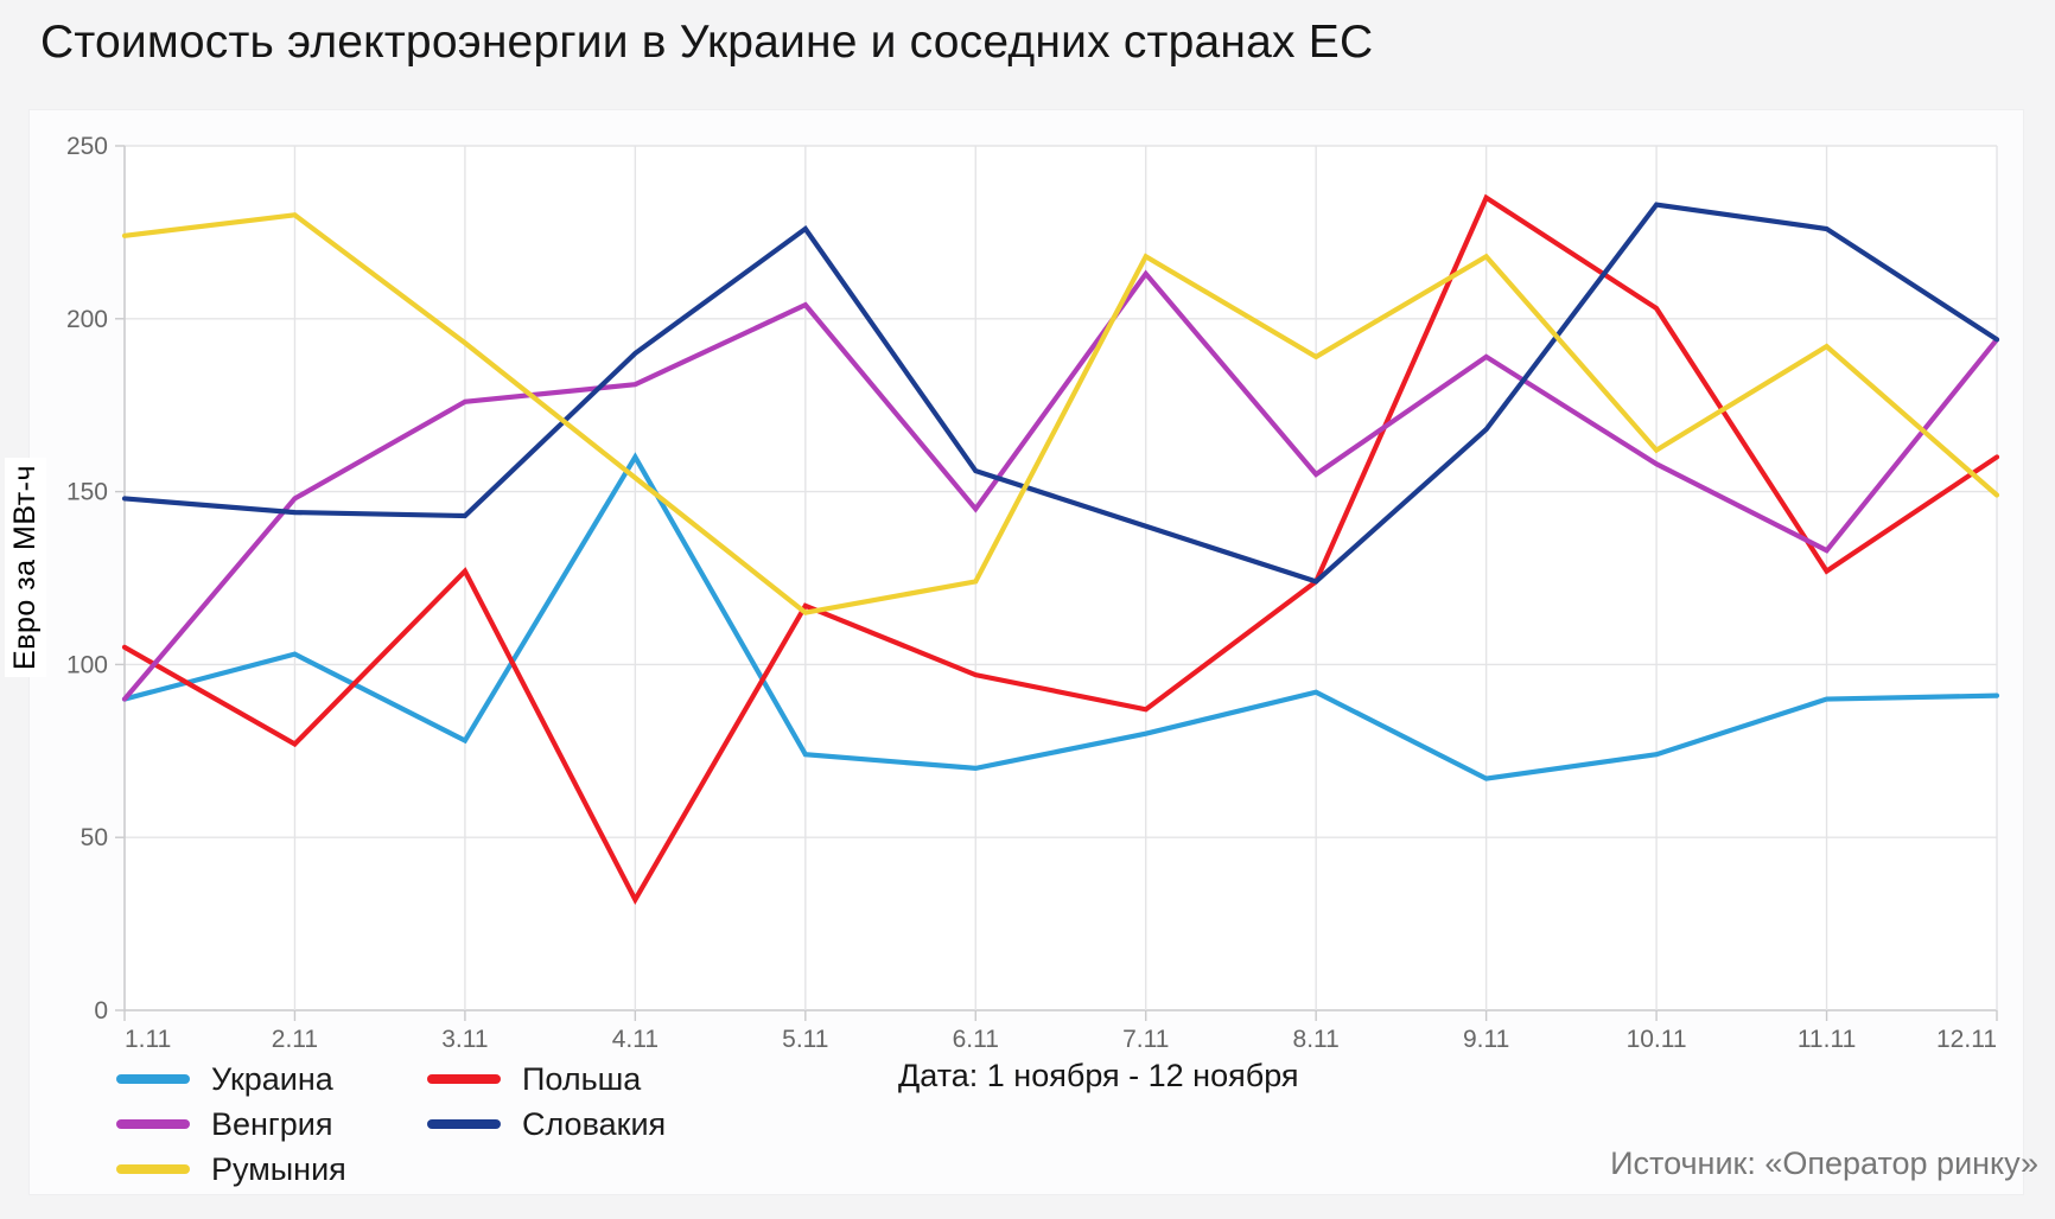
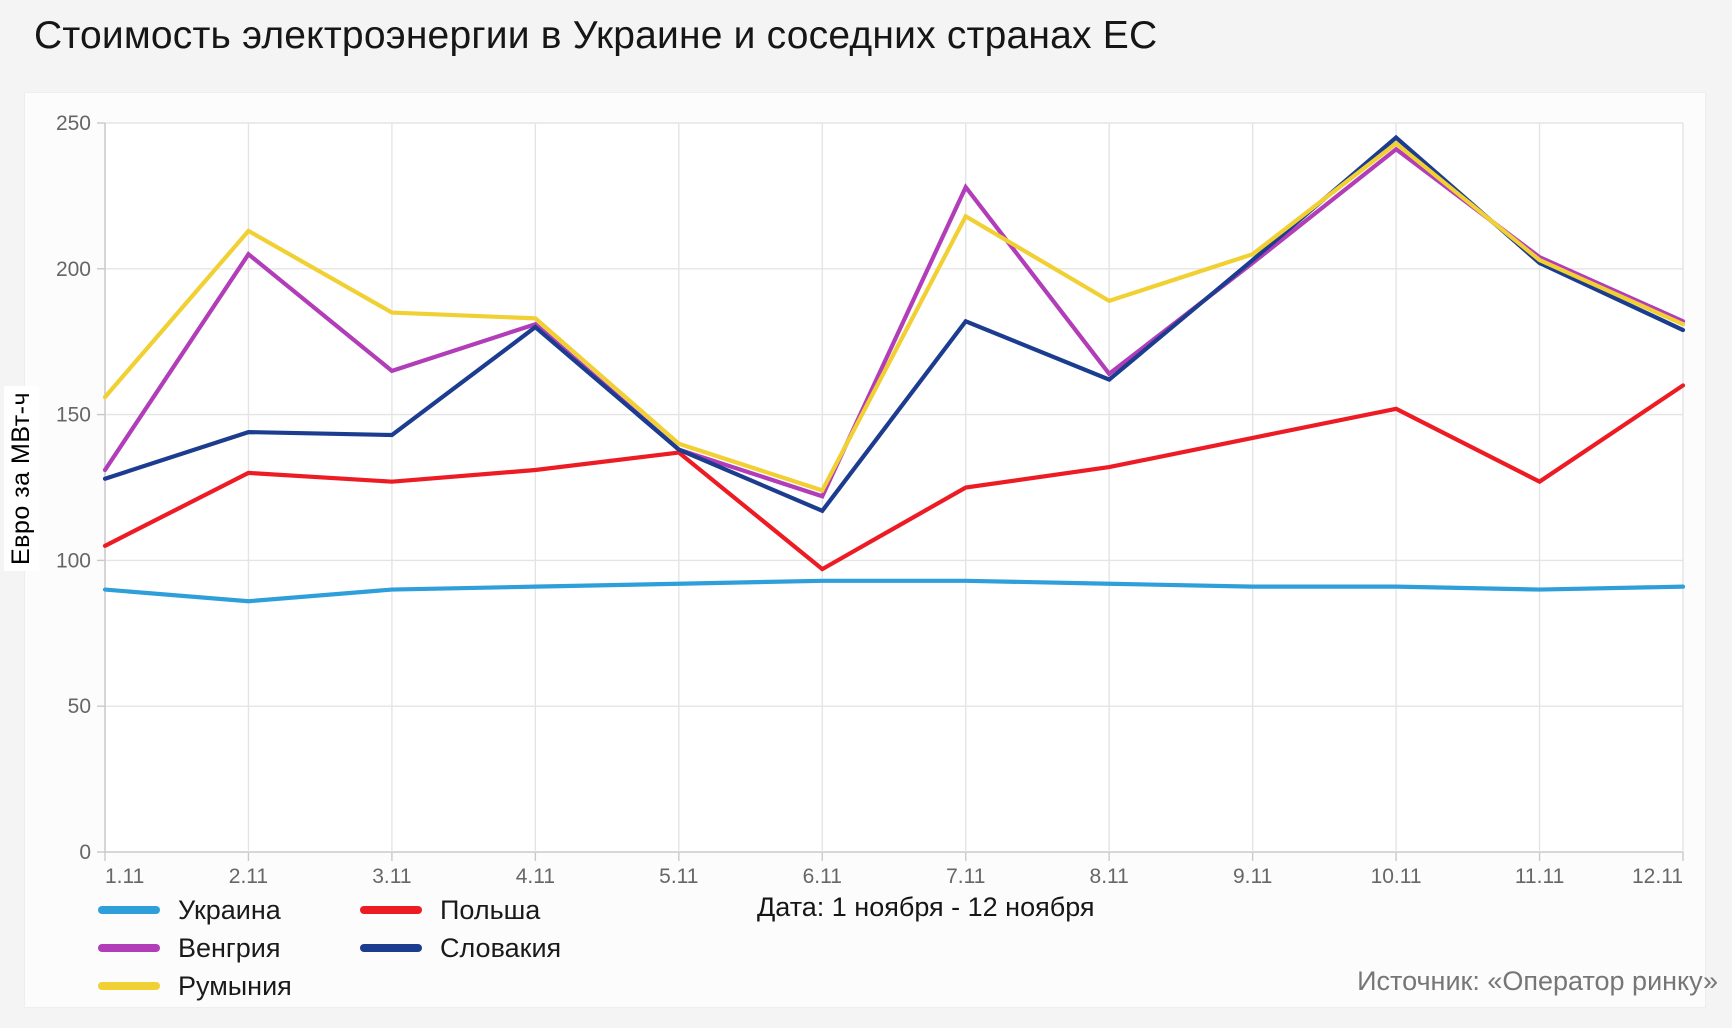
Венгрия/1.11: 90 -> 131
Словакия/1.11: 148 -> 128
Румыния/1.11: 224 -> 156
Украина/2.11: 103 -> 86
Польша/2.11: 77 -> 130
Венгрия/2.11: 148 -> 205
Румыния/2.11: 230 -> 213
Украина/3.11: 78 -> 90
Венгрия/3.11: 176 -> 165
Румыния/3.11: 193 -> 185
Украина/4.11: 160 -> 91
Польша/4.11: 32 -> 131
Словакия/4.11: 190 -> 180
Румыния/4.11: 154 -> 183
Украина/5.11: 74 -> 92
Польша/5.11: 117 -> 137
Венгрия/5.11: 204 -> 138
Словакия/5.11: 226 -> 138
Румыния/5.11: 115 -> 140
Украина/6.11: 70 -> 93
Венгрия/6.11: 145 -> 122
Словакия/6.11: 156 -> 117
Украина/7.11: 80 -> 93
Польша/7.11: 87 -> 125
Венгрия/7.11: 213 -> 228
Словакия/7.11: 140 -> 182
Польша/8.11: 124 -> 132
Венгрия/8.11: 155 -> 164
Словакия/8.11: 124 -> 162
Украина/9.11: 67 -> 91
Польша/9.11: 235 -> 142
Венгрия/9.11: 189 -> 202
Словакия/9.11: 168 -> 203
Румыния/9.11: 218 -> 205
Украина/10.11: 74 -> 91
Польша/10.11: 203 -> 152
Венгрия/10.11: 158 -> 241
Словакия/10.11: 233 -> 245
Румыния/10.11: 162 -> 243
Венгрия/11.11: 133 -> 204
Словакия/11.11: 226 -> 202
Румыния/11.11: 192 -> 203
Венгрия/12.11: 194 -> 182
Словакия/12.11: 194 -> 179
Румыния/12.11: 149 -> 181
